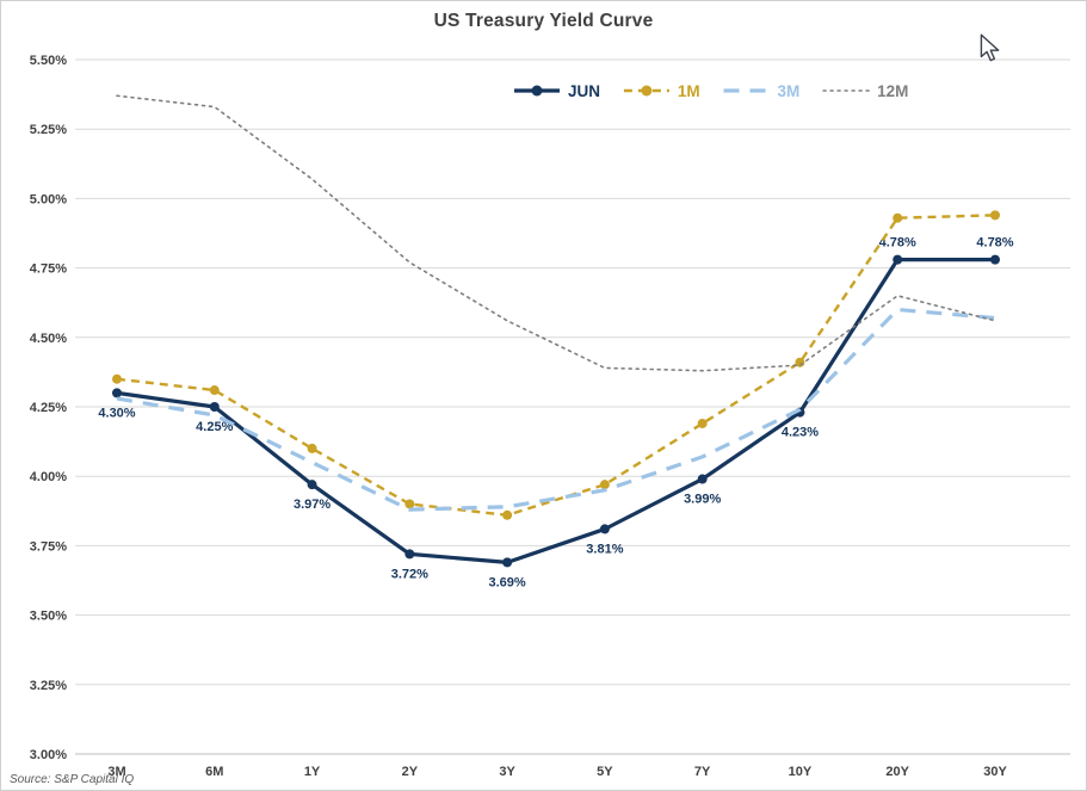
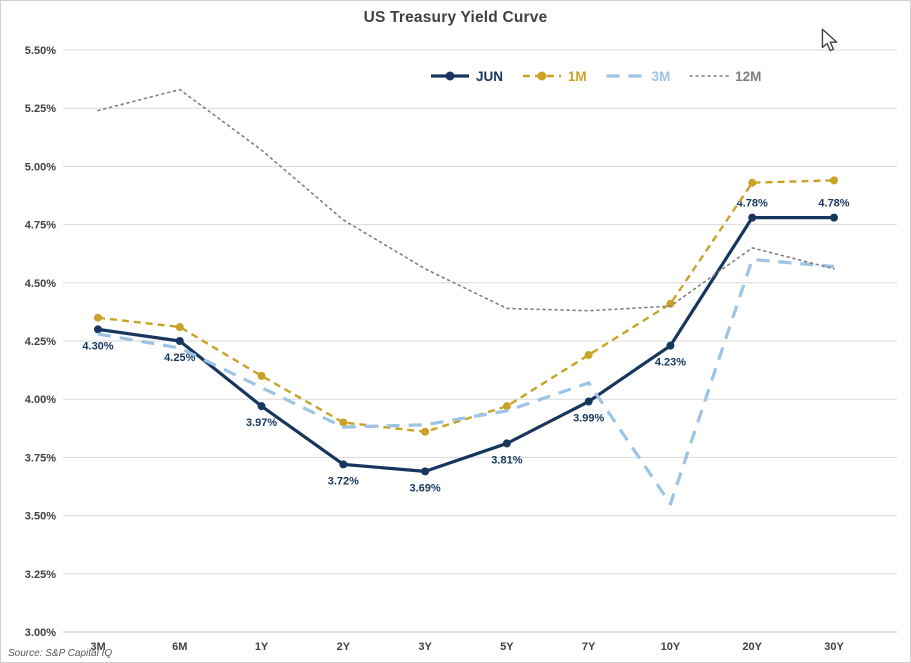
12M/3M: 5.37% -> 5.24%
3M/10Y: 4.24% -> 3.55%
